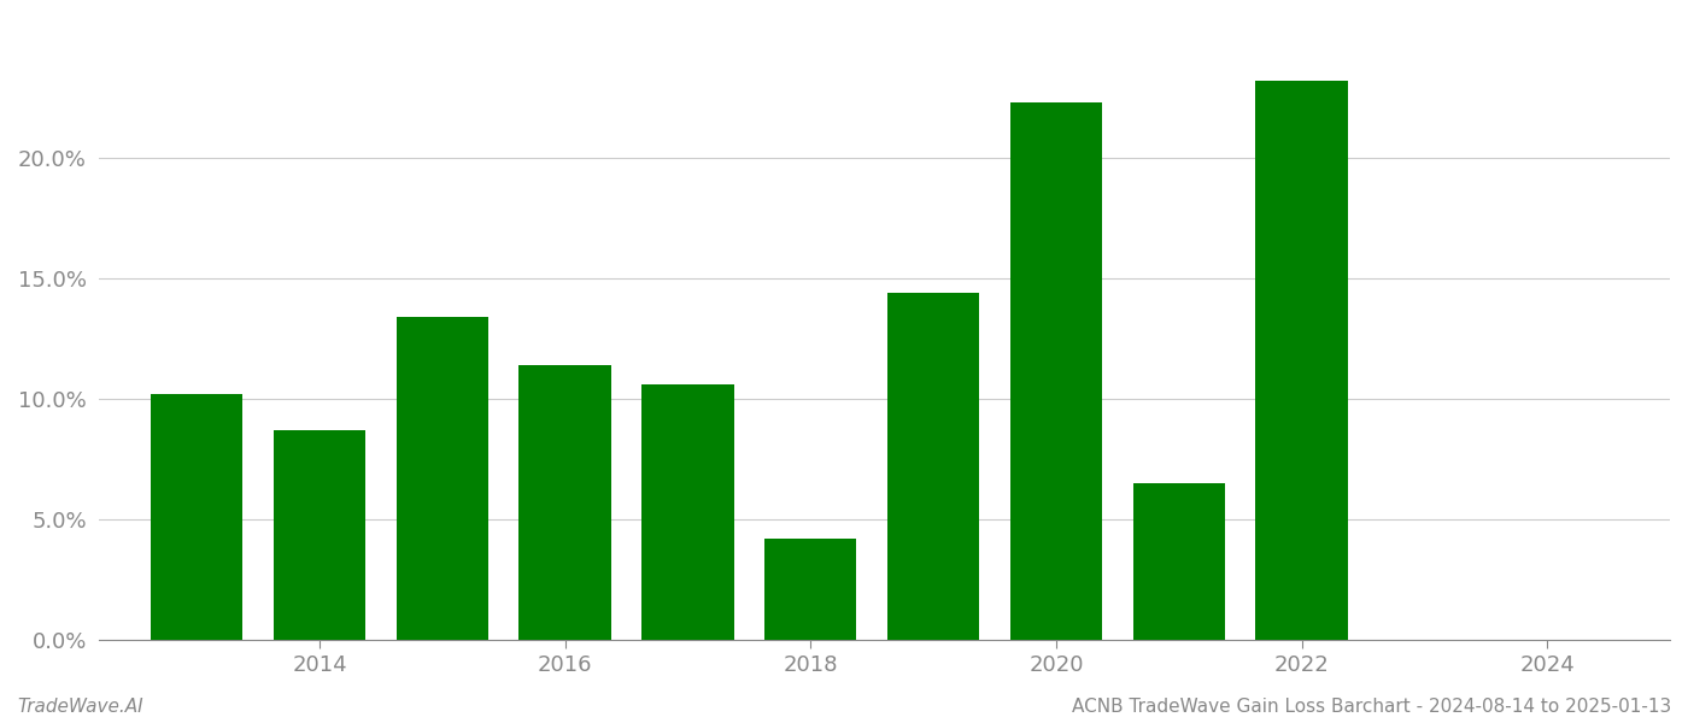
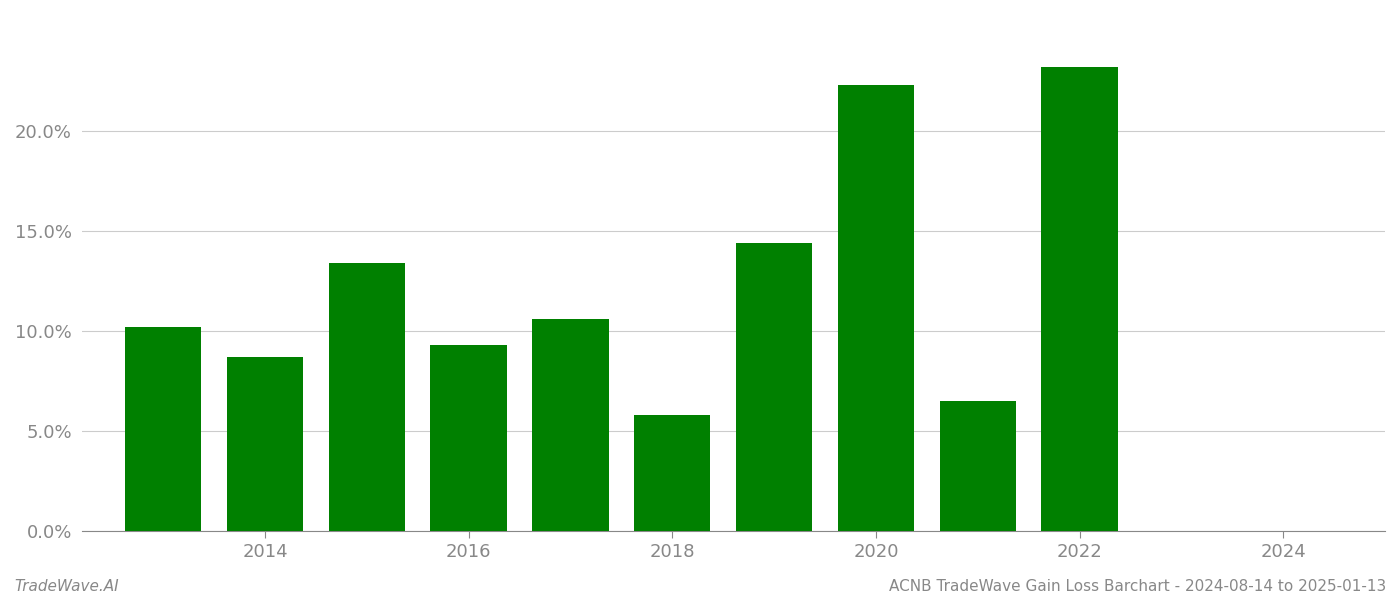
2016: 11.4% -> 9.3%
2018: 4.2% -> 5.8%
